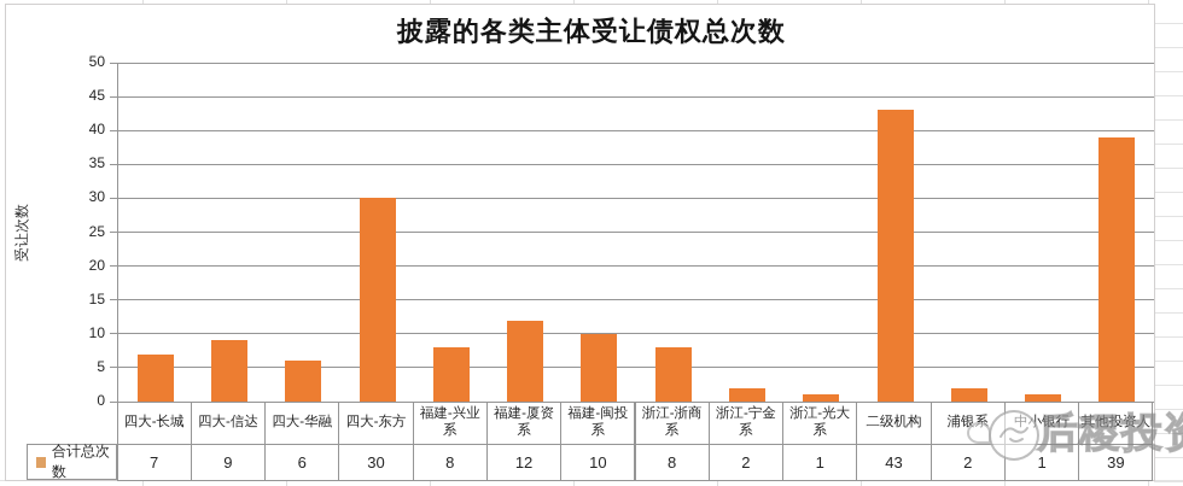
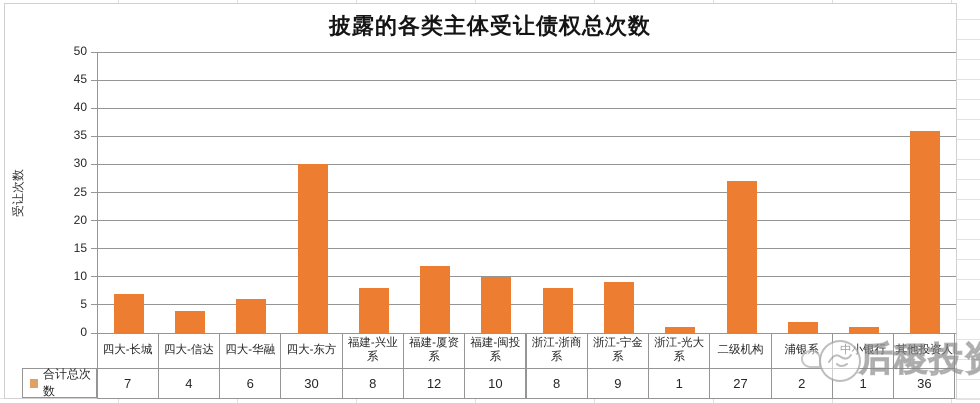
四大-信达: 9 -> 4
浙江-宁金系: 2 -> 9
二级机构: 43 -> 27
其他投资人: 39 -> 36
